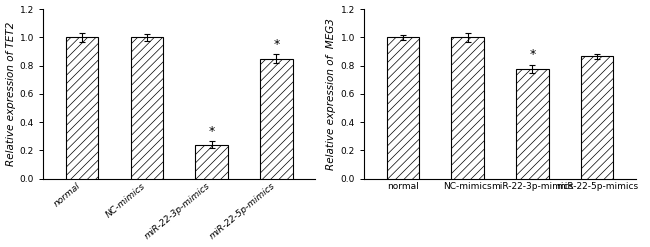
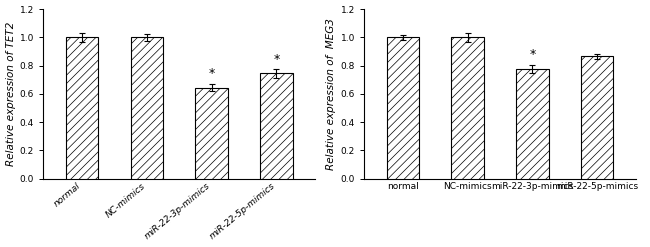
miR-22-3p-mimics: 0.24 -> 0.65
miR-22-5p-mimics: 0.85 -> 0.74
